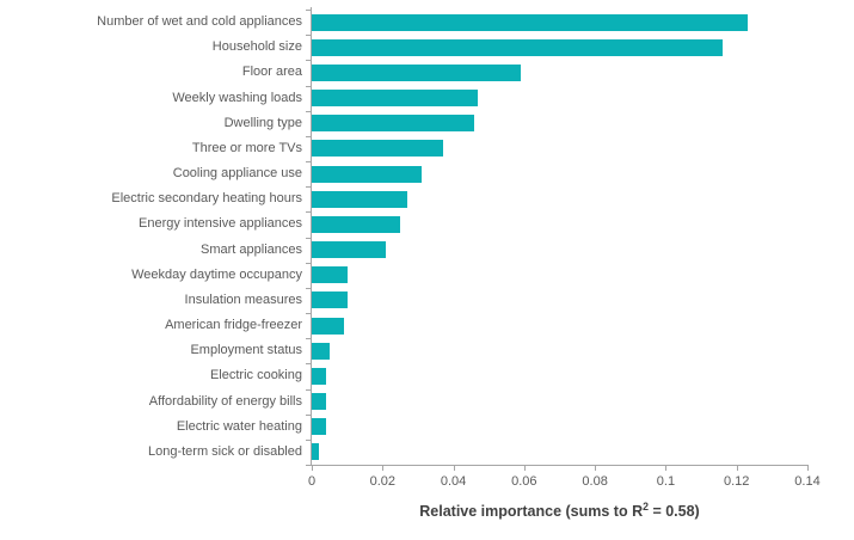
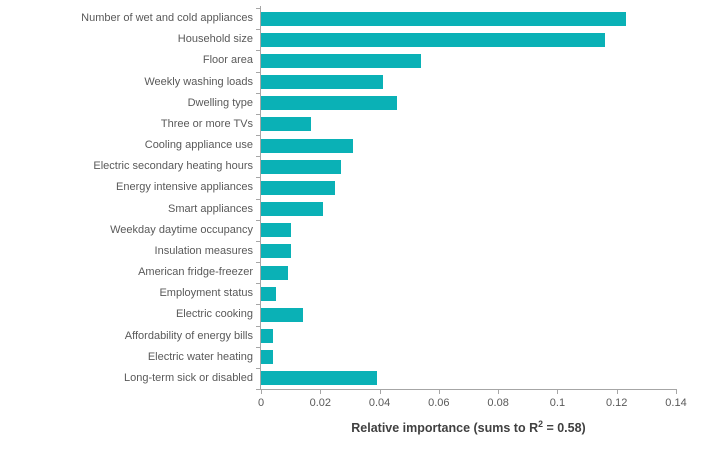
Floor area: 0.059 -> 0.054
Weekly washing loads: 0.047 -> 0.041
Three or more TVs: 0.037 -> 0.017
Electric cooking: 0.004 -> 0.014
Long-term sick or disabled: 0.002 -> 0.039
